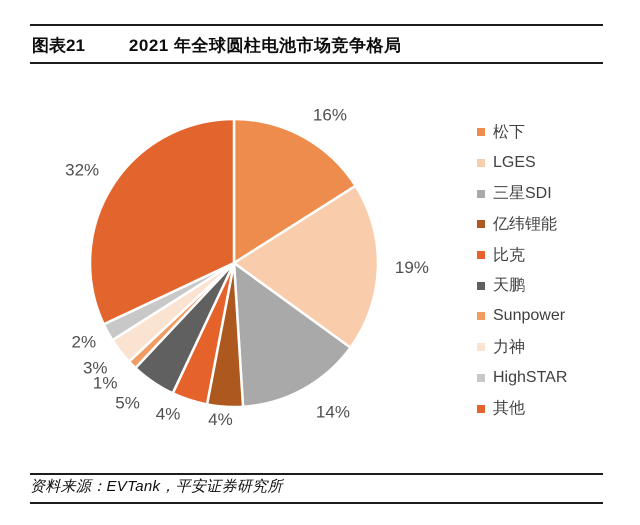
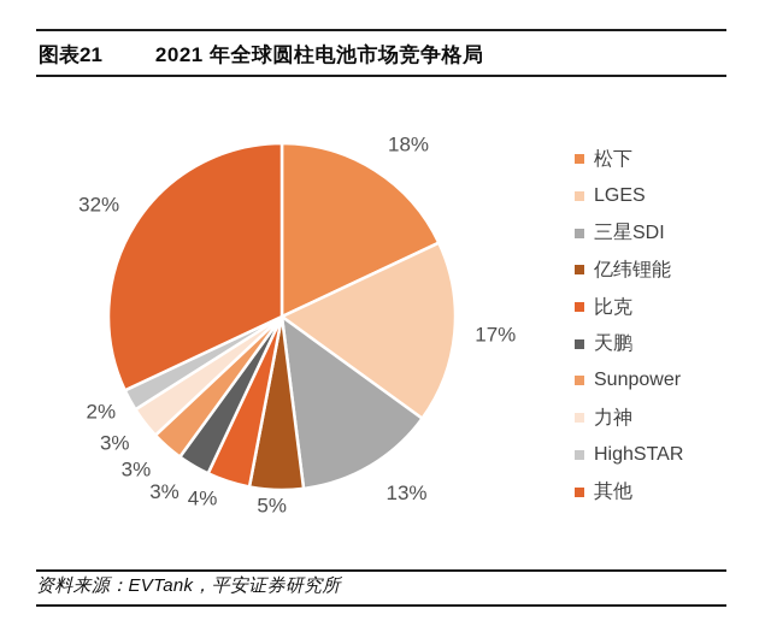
松下: 16% -> 18%
LGES: 19% -> 17%
三星SDI: 14% -> 13%
亿纬锂能: 4% -> 5%
天鹏: 5% -> 3%
Sunpower: 1% -> 3%
